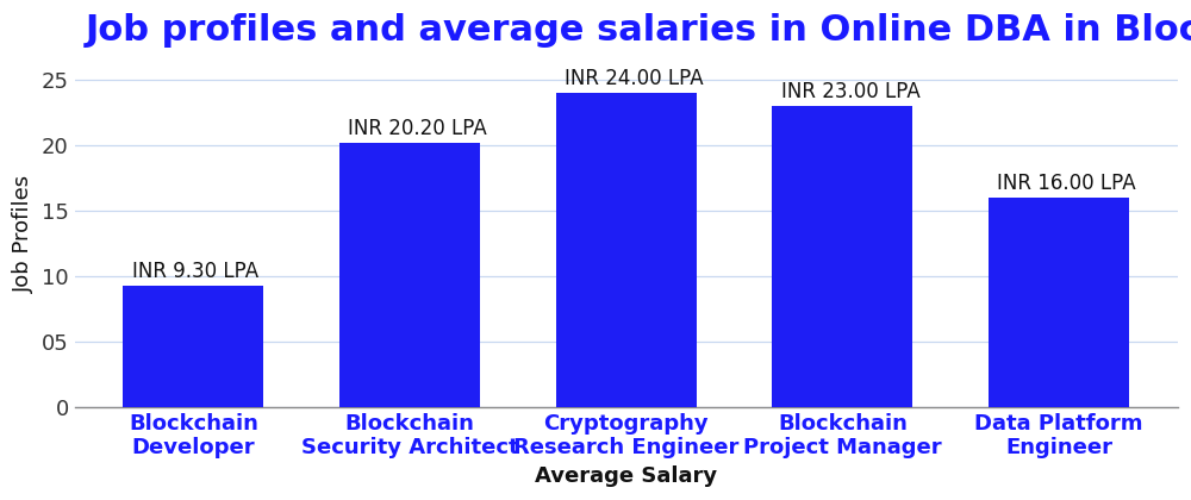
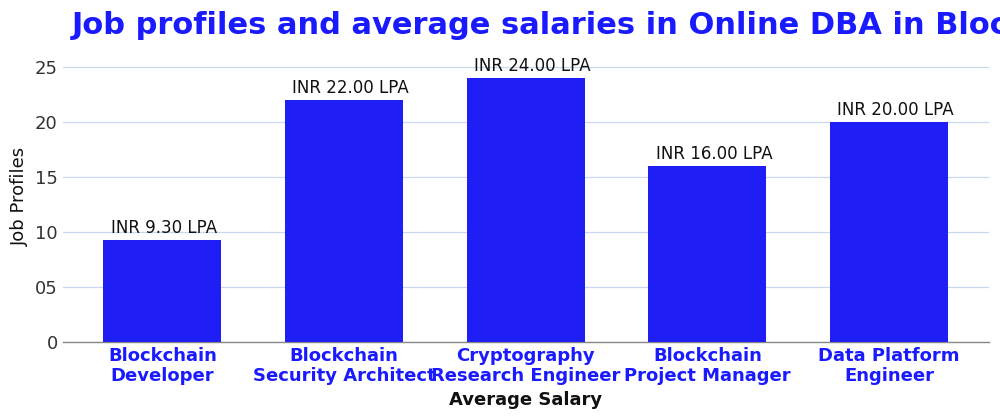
Blockchain Security Architect: 20.20 -> 22.00
Blockchain Project Manager: 23.00 -> 16.00
Data Platform Engineer: 16.00 -> 20.00
